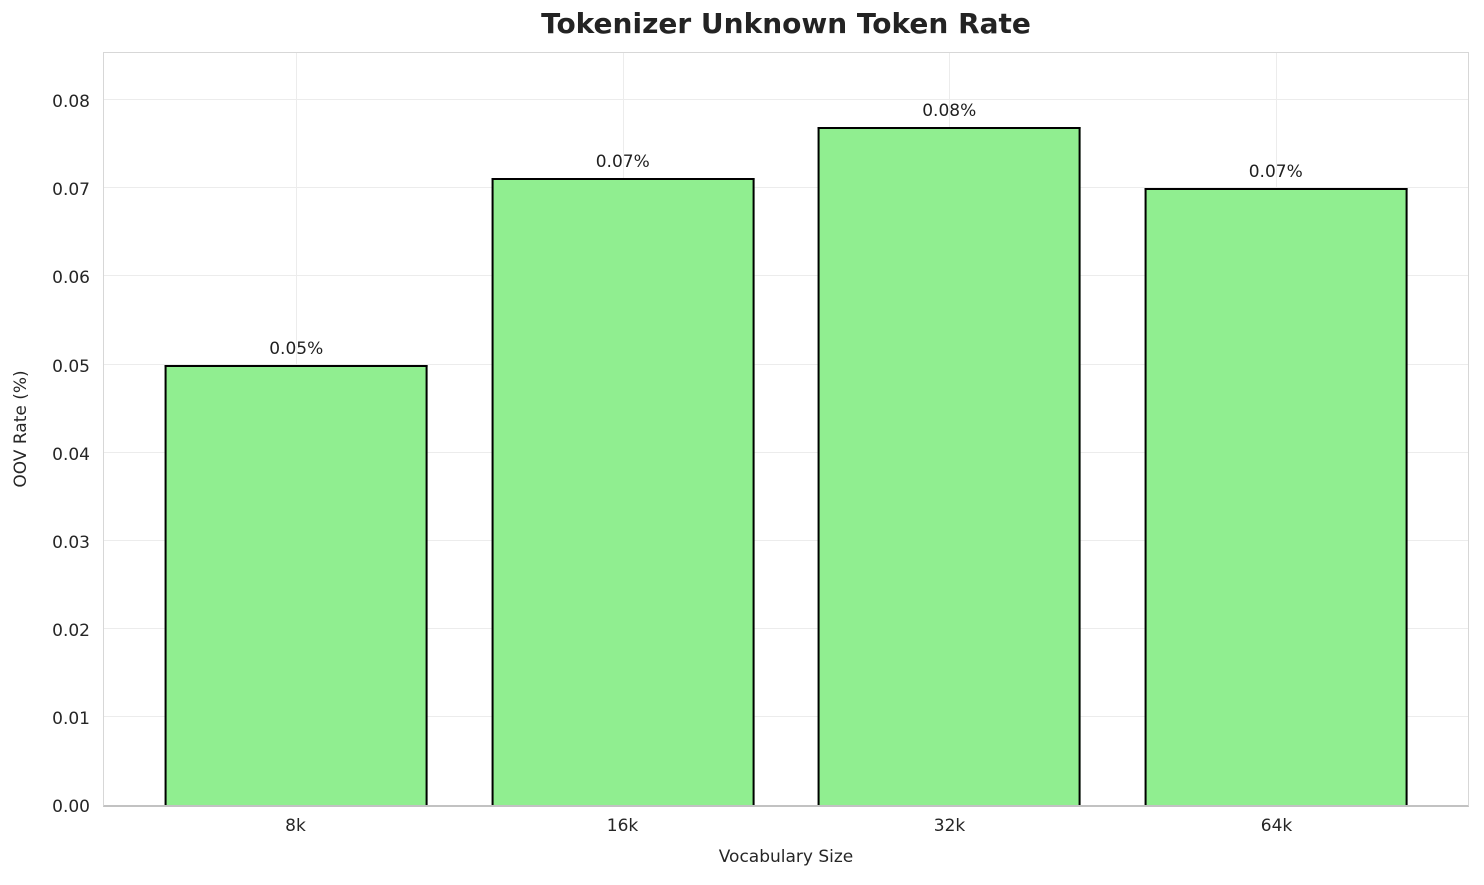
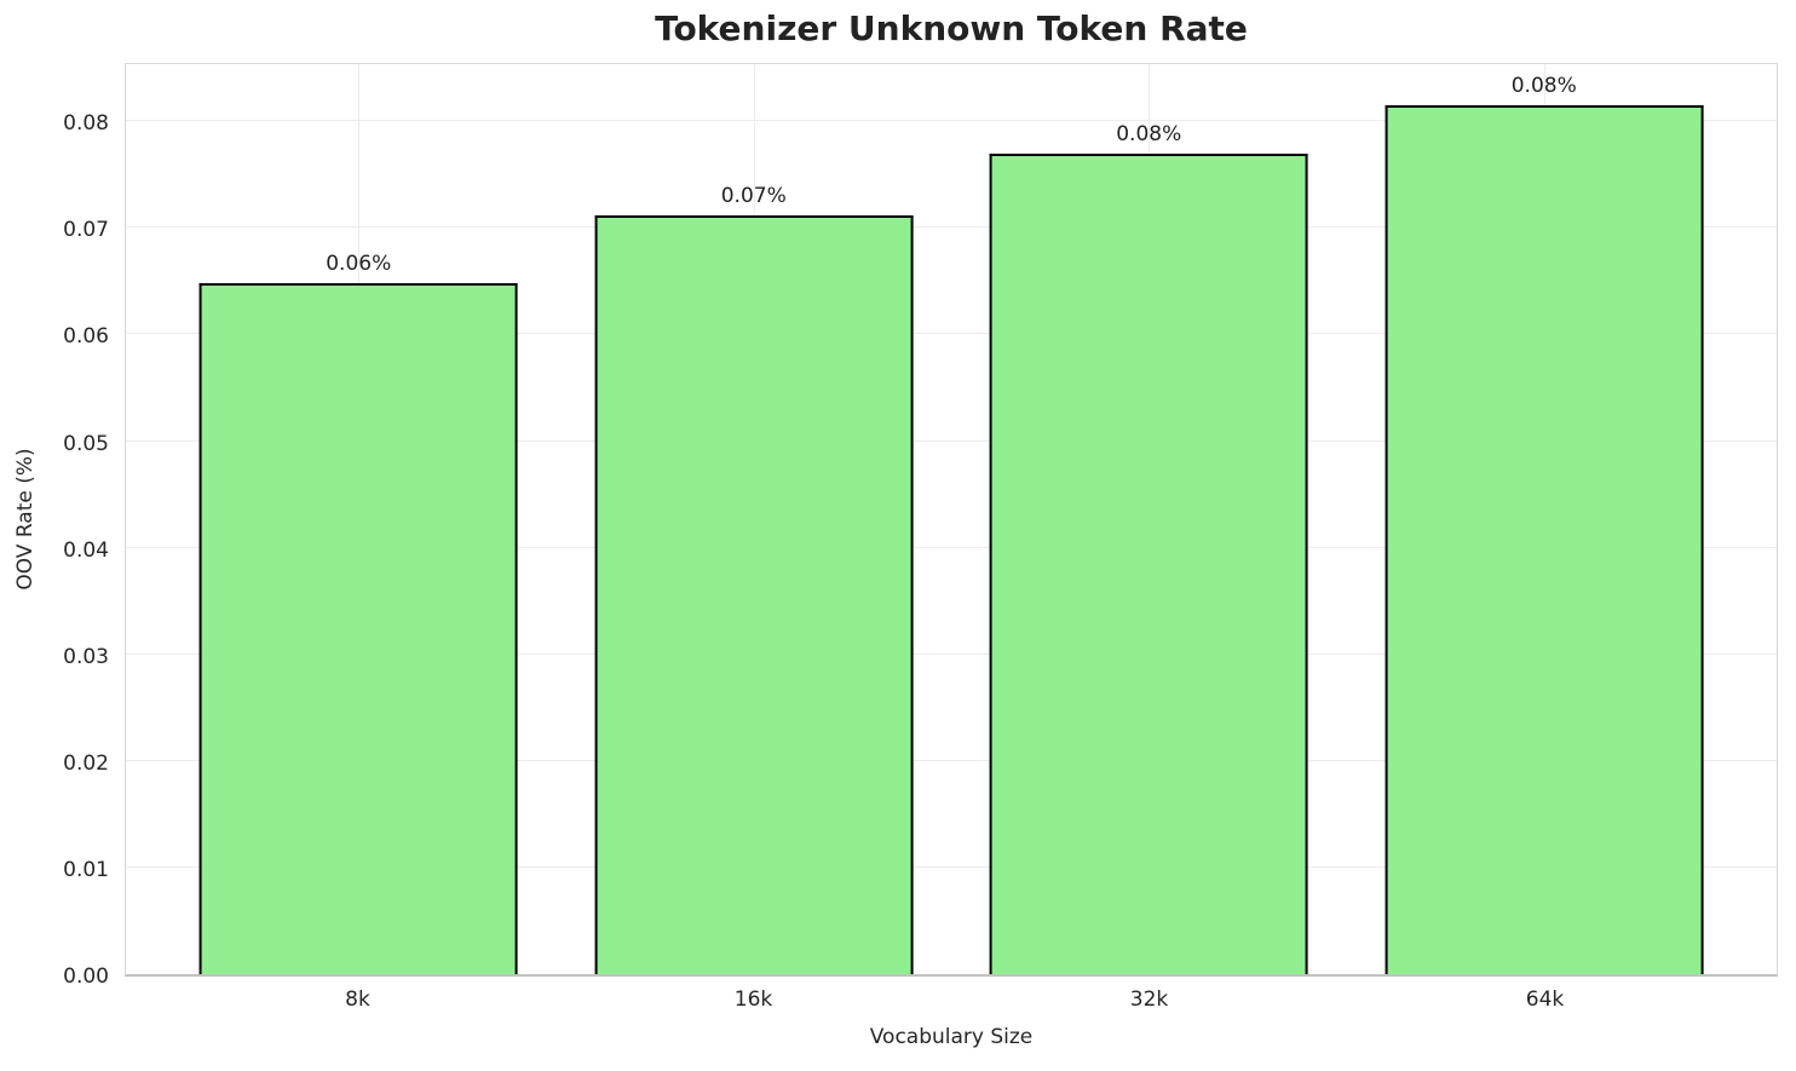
8k: 0.05% -> 0.06%
64k: 0.07% -> 0.08%
